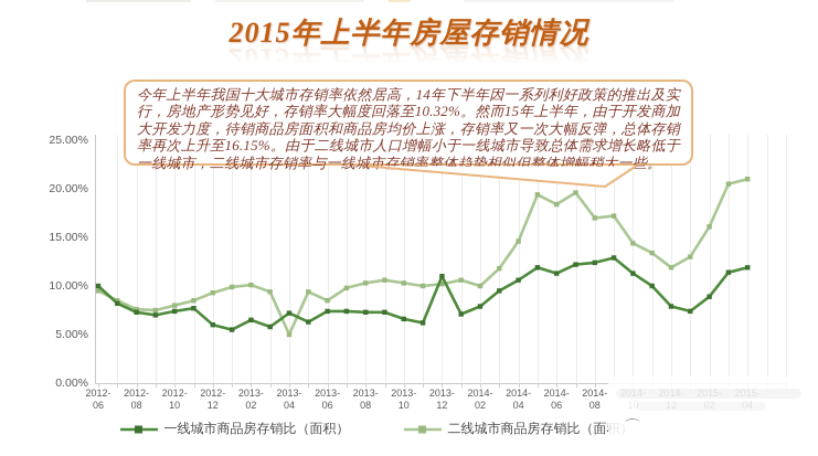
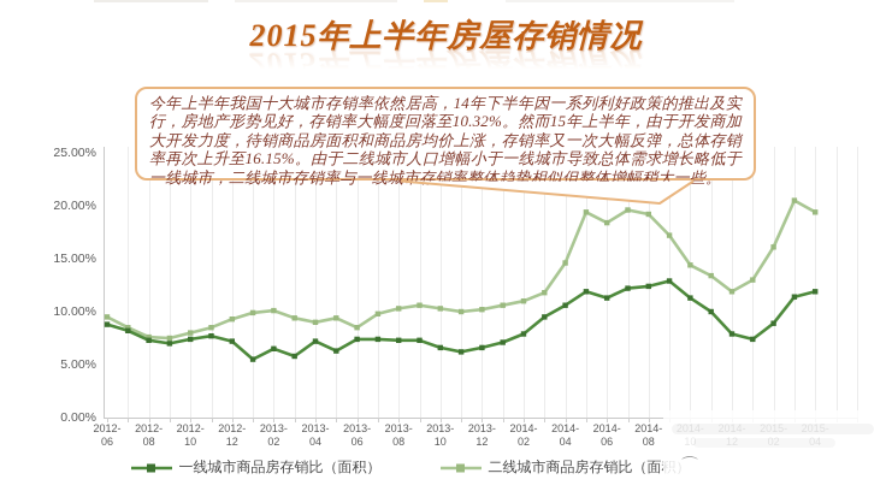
一线城市商品房存销比（面积）/2012-06: 10% -> 9%
一线城市商品房存销比（面积）/2012-12: 6% -> 7%
二线城市商品房存销比（面积）/2013-04: 5% -> 9%
一线城市商品房存销比（面积）/2013-12: 11% -> 7%
二线城市商品房存销比（面积）/2014-02: 10% -> 11%
二线城市商品房存销比（面积）/2014-08: 17% -> 19%
二线城市商品房存销比（面积）/2015-04: 21% -> 19%
